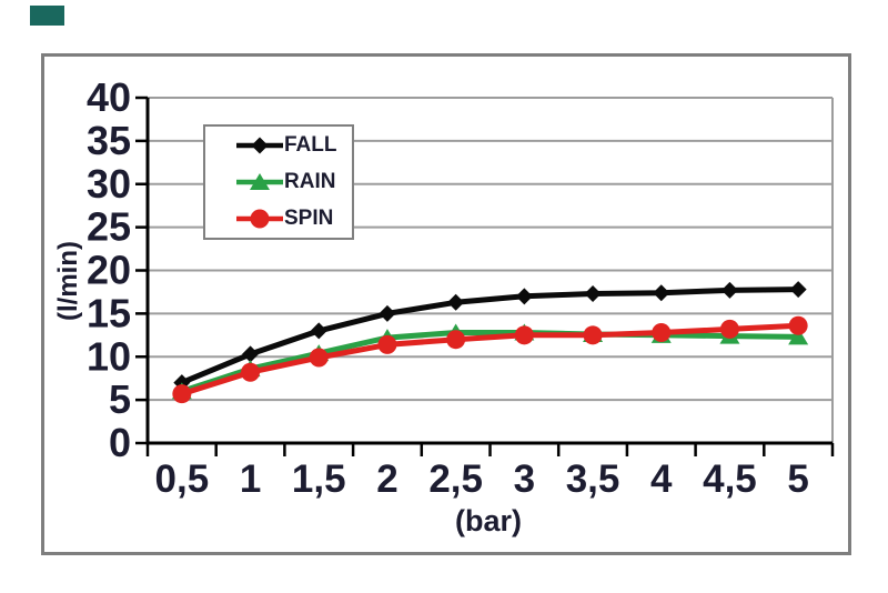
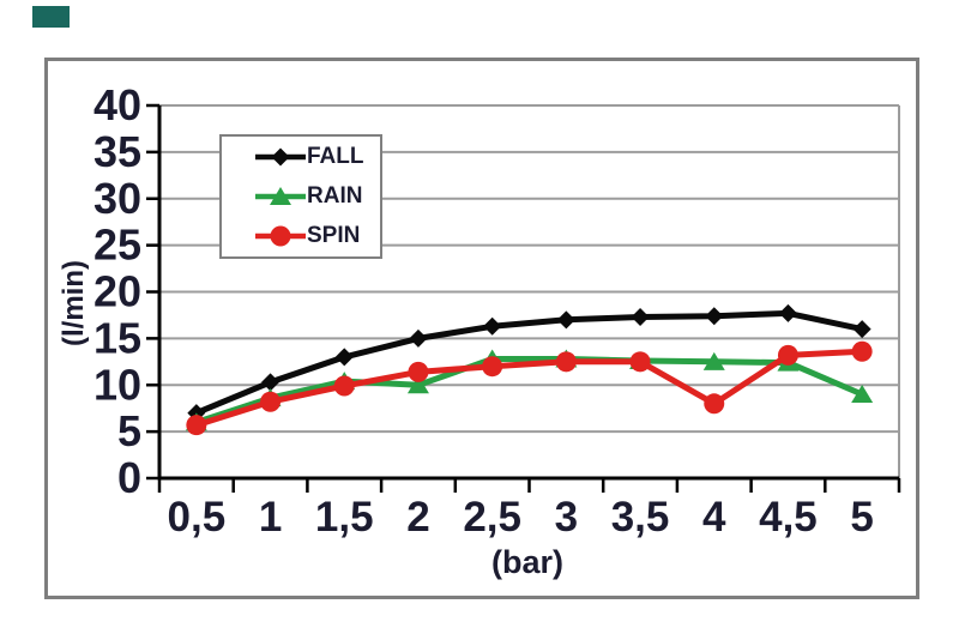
RAIN/2: 12 -> 10
SPIN/4: 13 -> 8
FALL/5: 18 -> 16
RAIN/5: 12 -> 9
